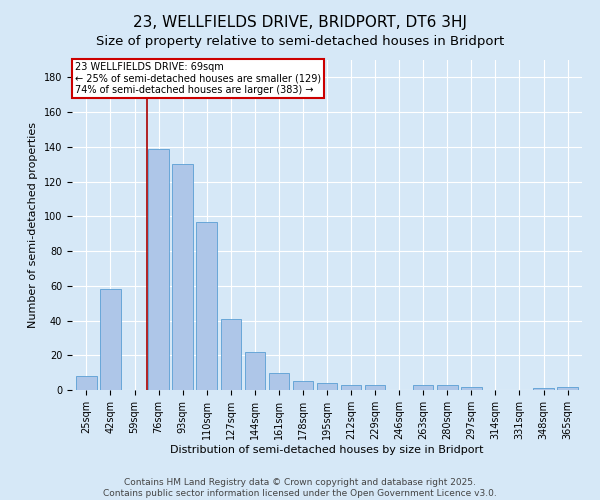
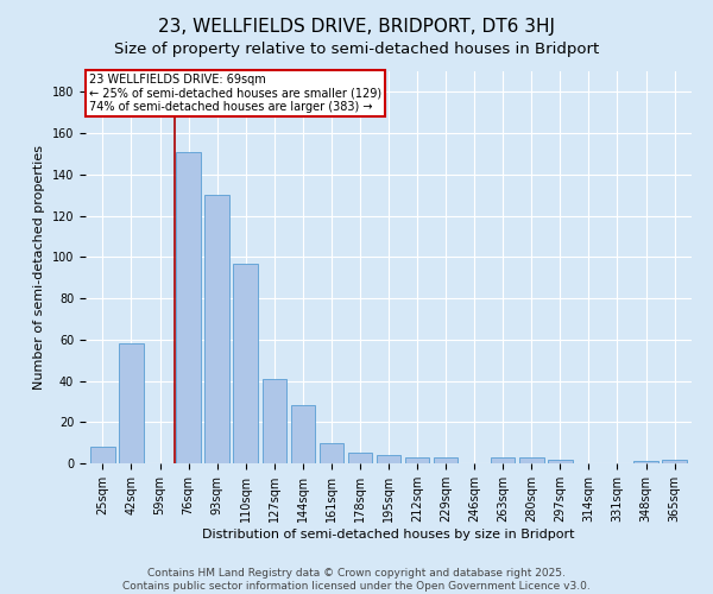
76sqm: 139 -> 151
144sqm: 22 -> 28
